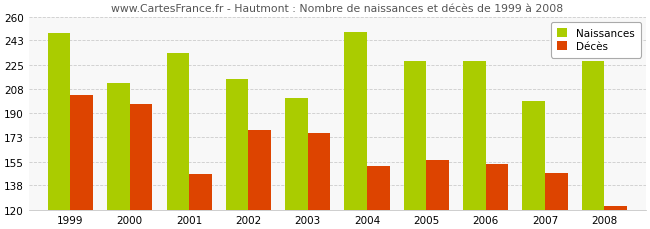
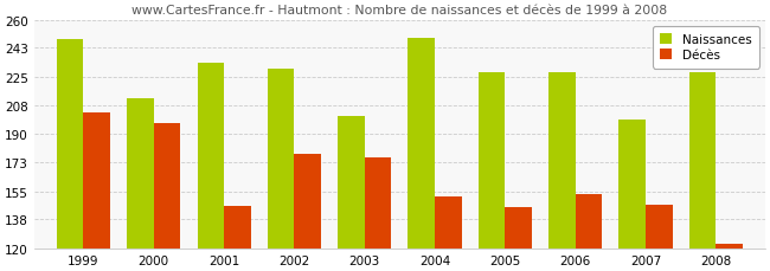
Naissances/2002: 215 -> 230
Décès/2005: 156 -> 145
